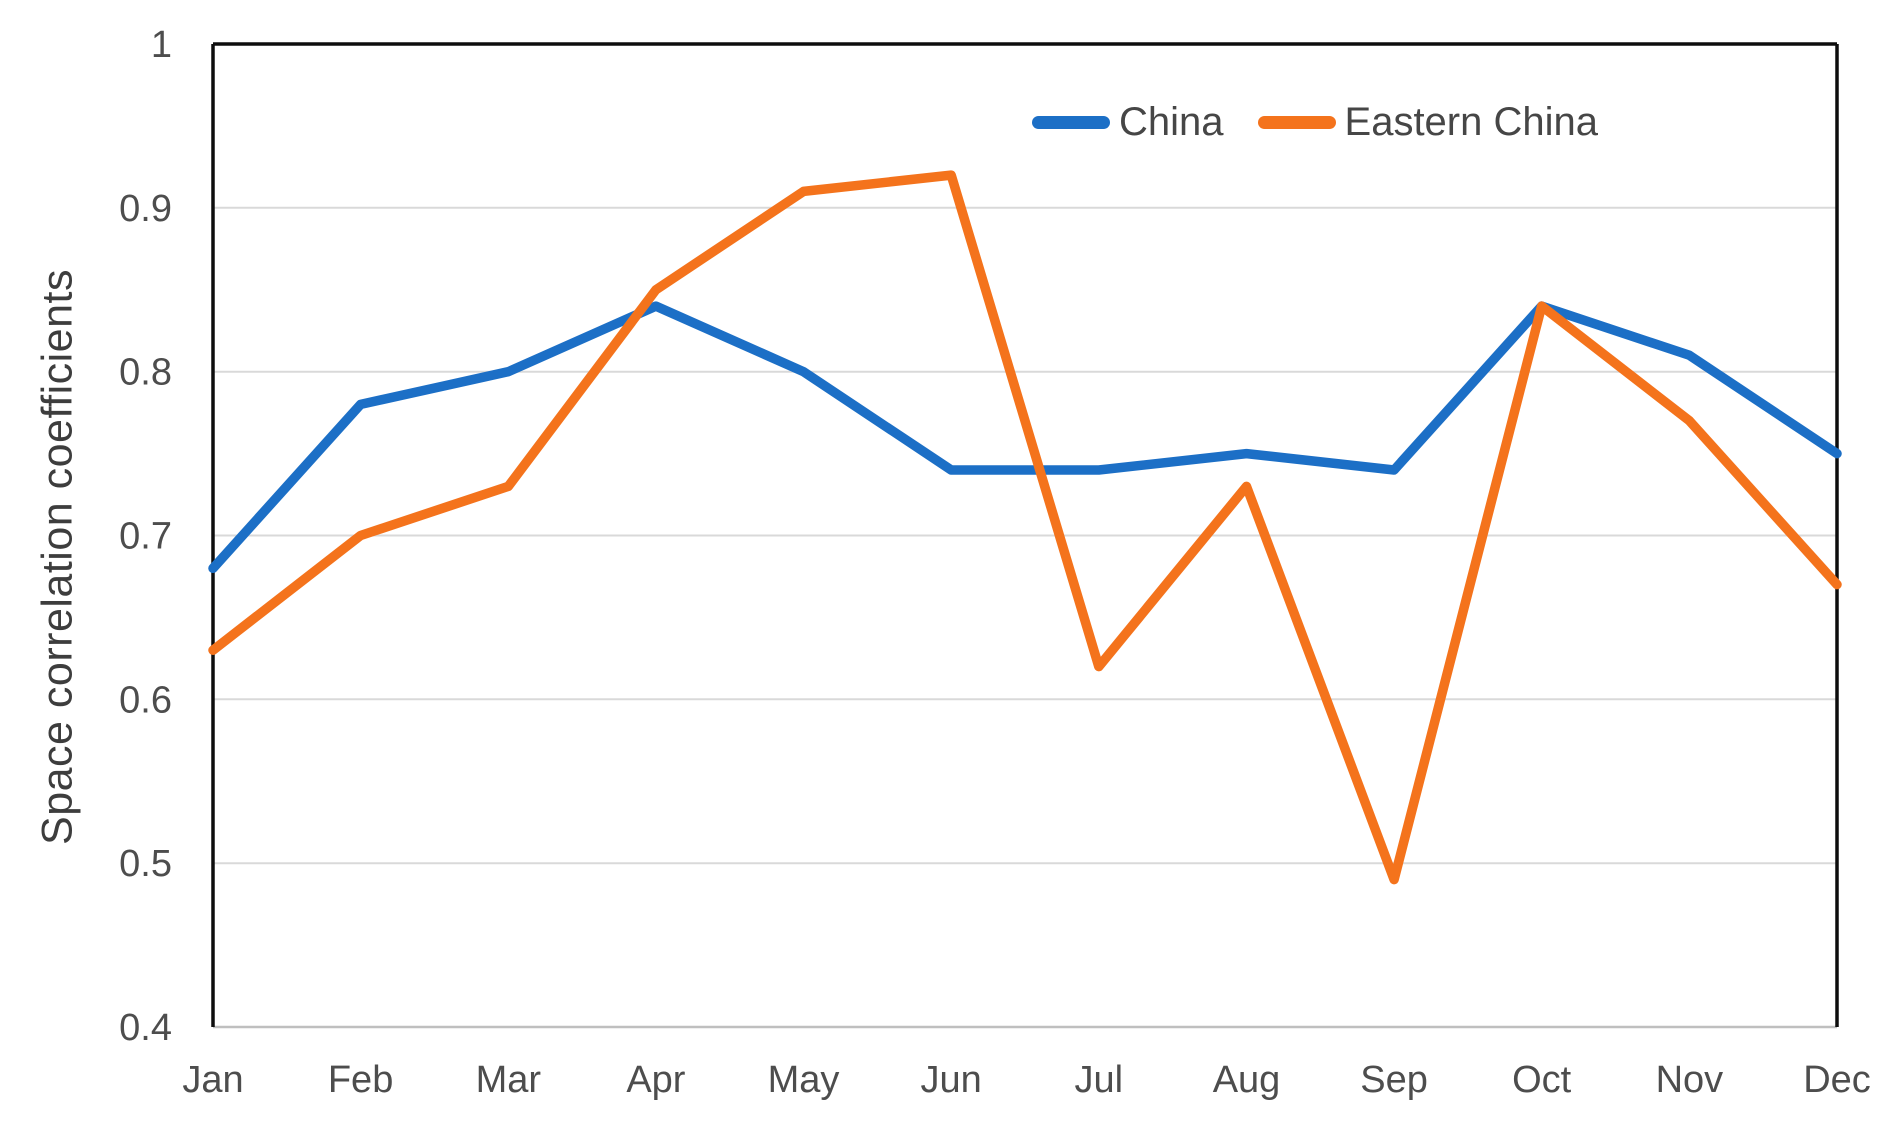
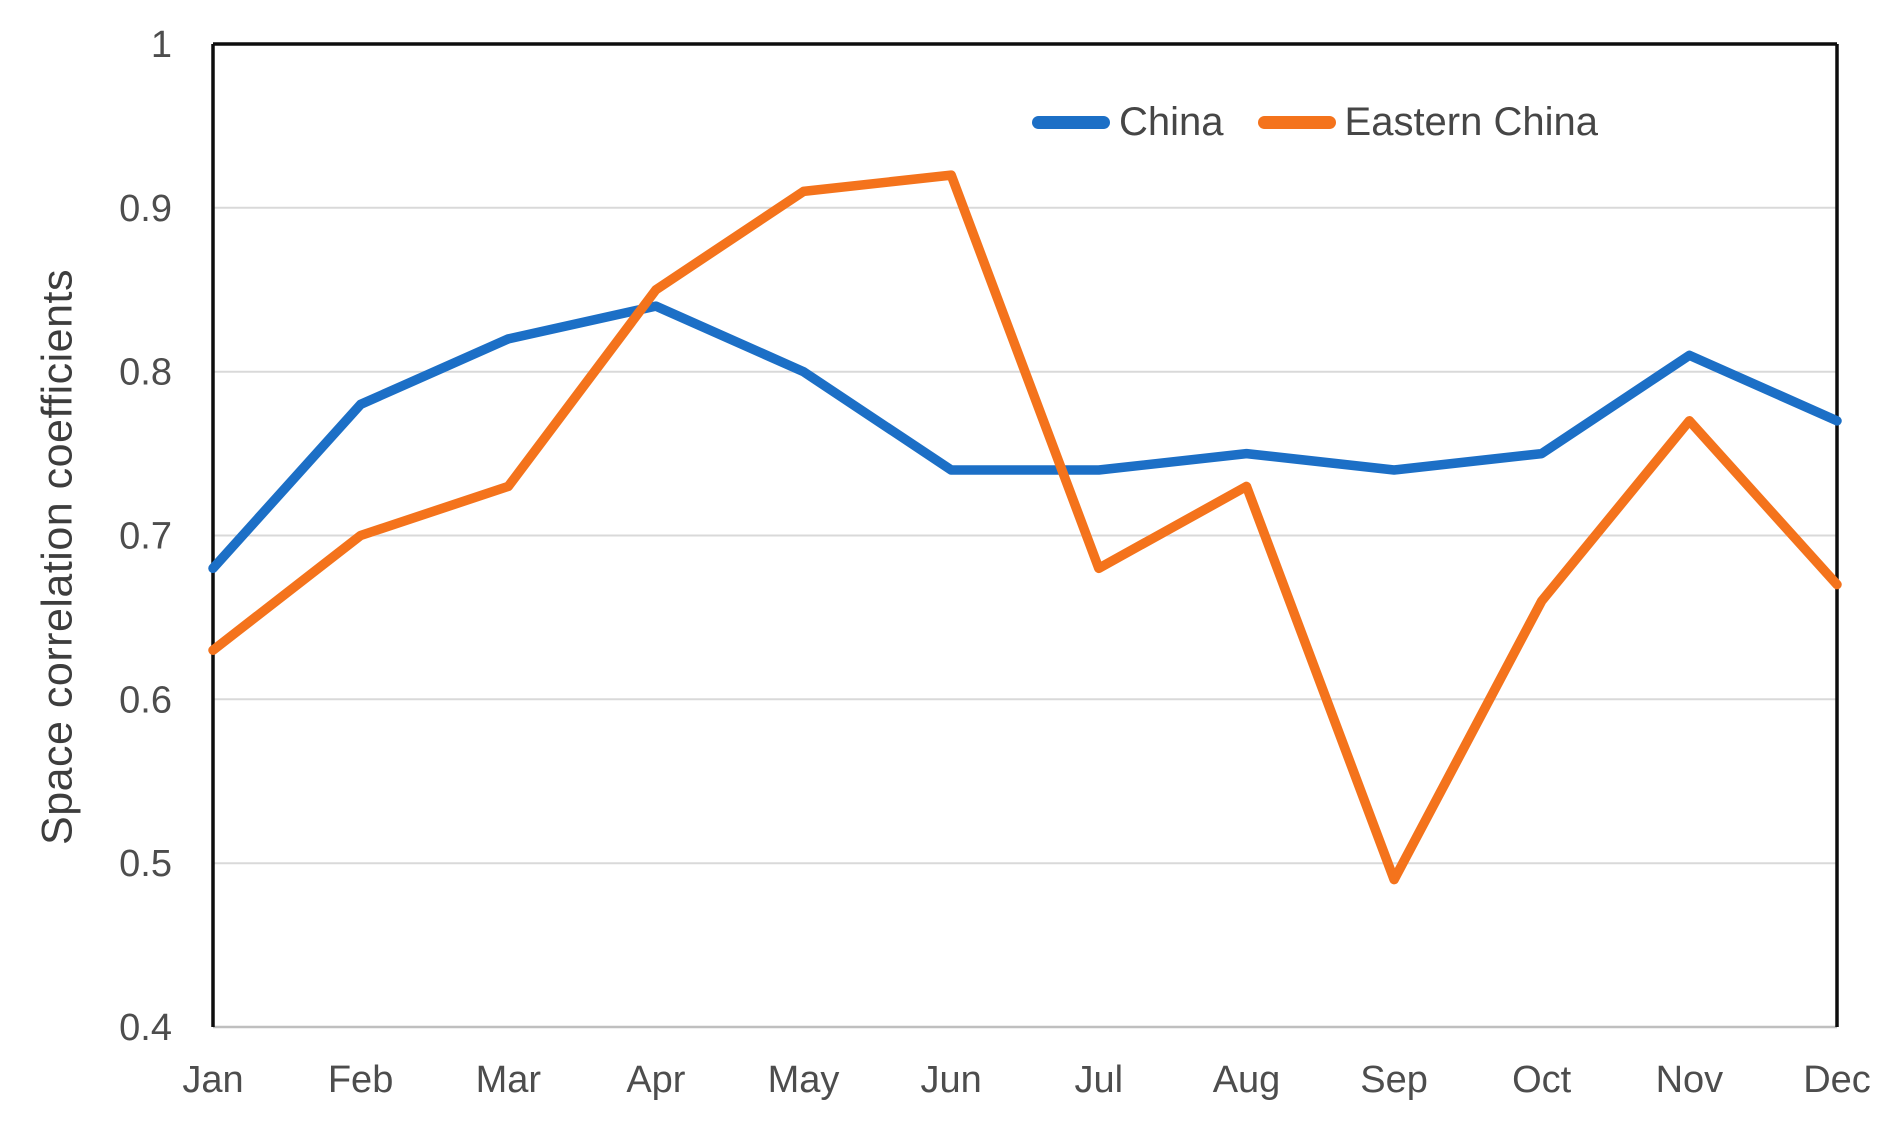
China/Mar: 0.80 -> 0.82
Eastern China/Jul: 0.62 -> 0.68
China/Oct: 0.84 -> 0.75
Eastern China/Oct: 0.84 -> 0.66
China/Dec: 0.75 -> 0.77
